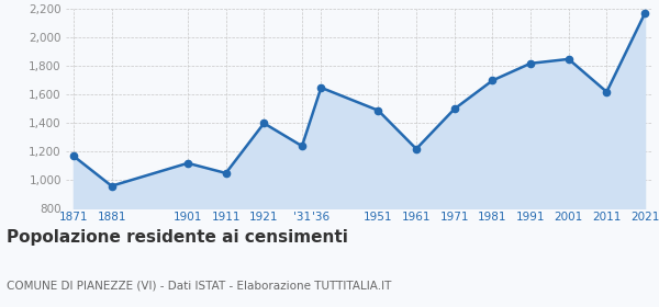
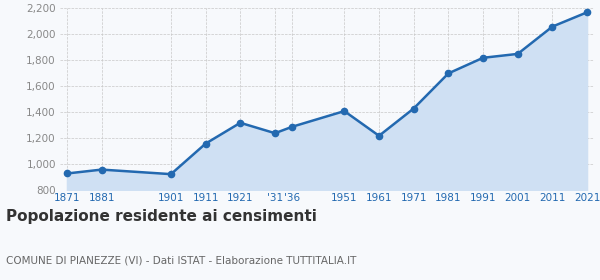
1871: 1,170 -> 930
1901: 1,120 -> 920
1911: 1,050 -> 1,160
1921: 1,400 -> 1,320
'36: 1,650 -> 1,290
1951: 1,490 -> 1,410
1971: 1,500 -> 1,430
2011: 1,620 -> 2,060
